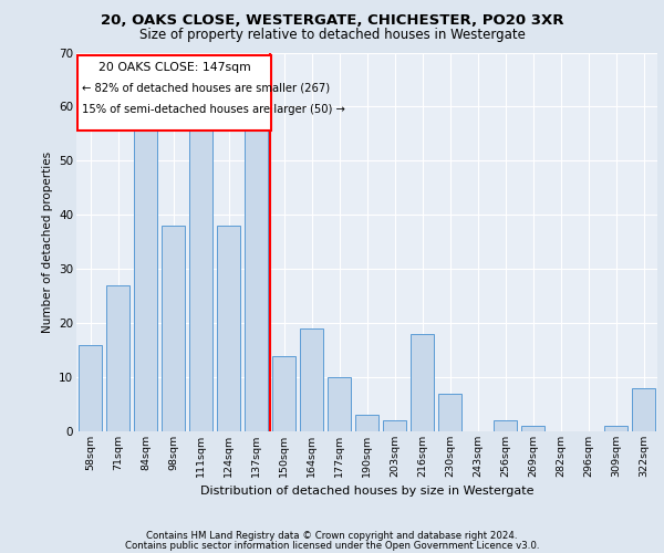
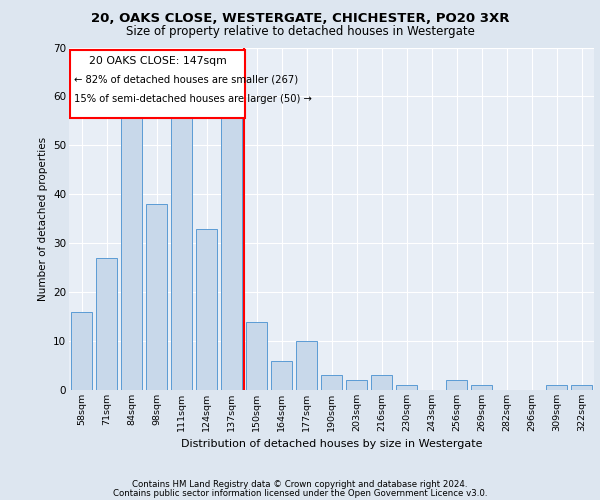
124sqm: 38 -> 33
164sqm: 19 -> 6
216sqm: 18 -> 3
230sqm: 7 -> 1
322sqm: 8 -> 1
